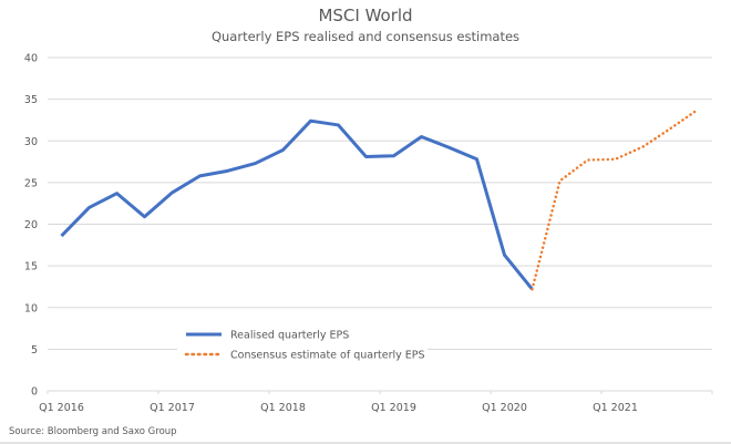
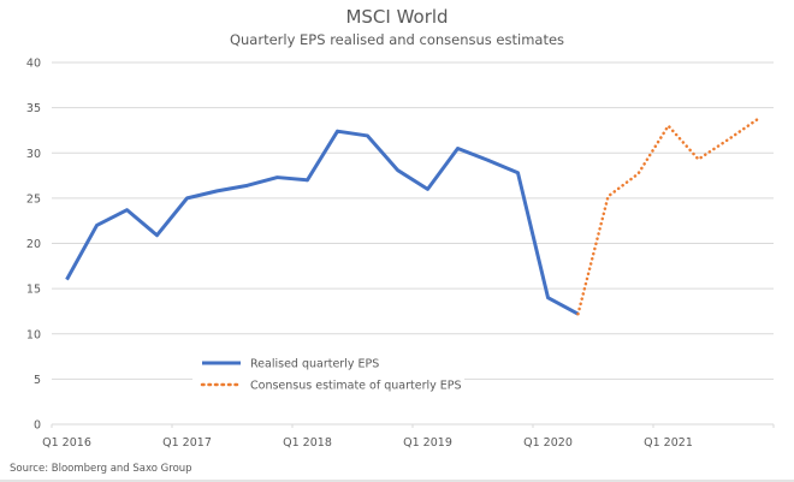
Realised quarterly EPS/Q1 2016: 19 -> 16
Realised quarterly EPS/Q1 2017: 24 -> 25
Realised quarterly EPS/Q1 2018: 29 -> 27
Realised quarterly EPS/Q1 2019: 28 -> 26
Realised quarterly EPS/Q1 2020: 16 -> 14
Consensus estimate of quarterly EPS/Q1 2021: 28 -> 33
